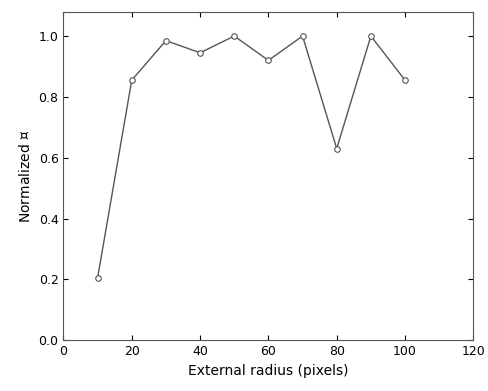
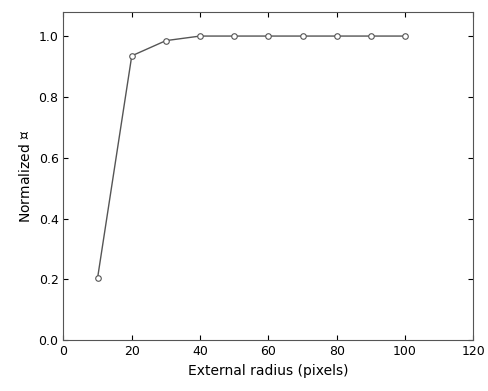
20: 0.855 -> 0.935
40: 0.945 -> 1.000
60: 0.920 -> 1.000
80: 0.630 -> 1.000
100: 0.855 -> 1.000
